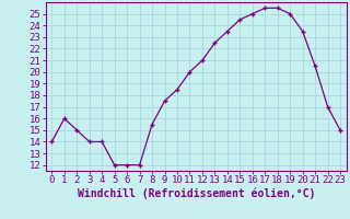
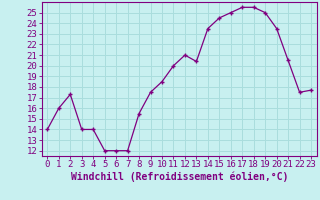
2: 15.0 -> 17.3
13: 22.5 -> 20.4
22: 17.0 -> 17.5
23: 15.0 -> 17.7
